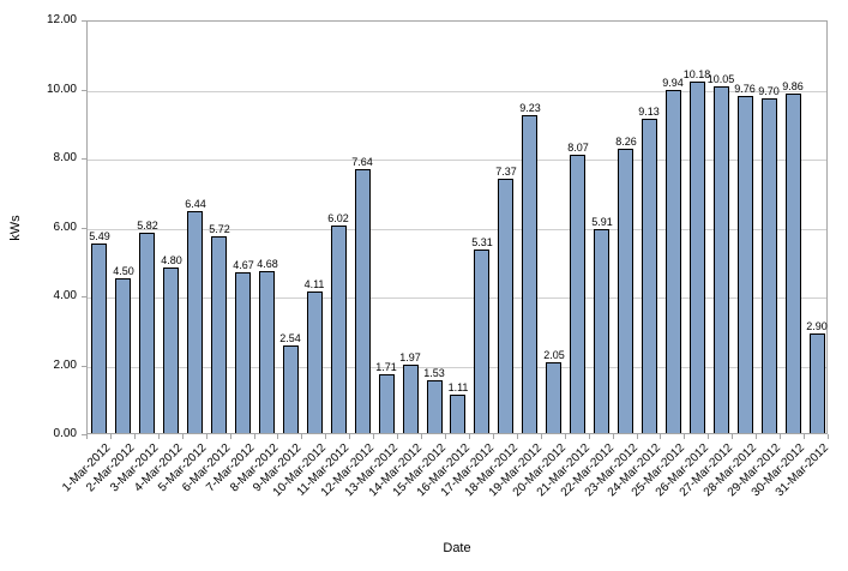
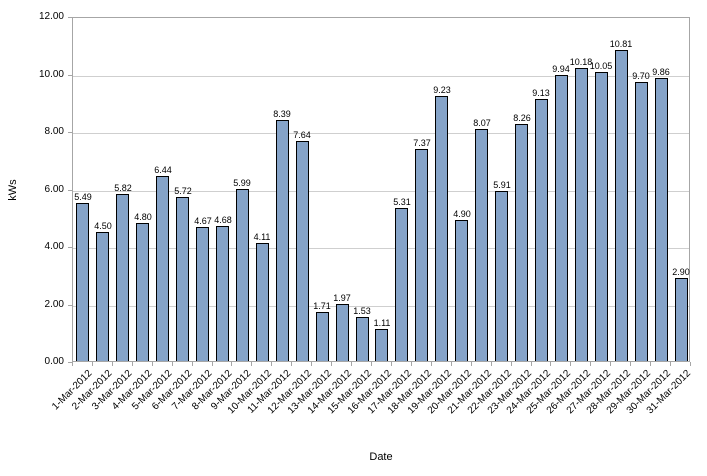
9-Mar-2012: 2.54 -> 5.99
11-Mar-2012: 6.02 -> 8.39
20-Mar-2012: 2.05 -> 4.90
28-Mar-2012: 9.76 -> 10.81
